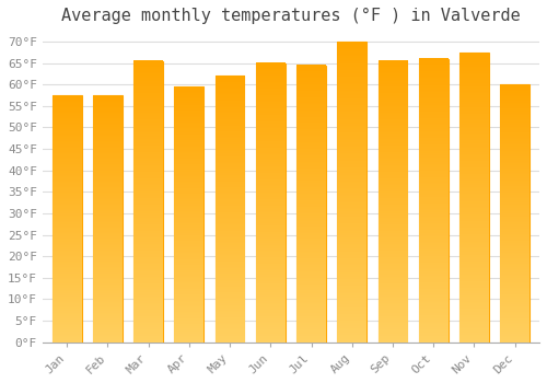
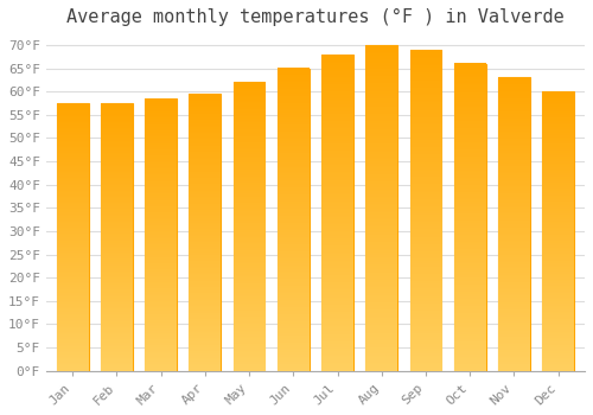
Mar: 65.5°F -> 58.5°F
Jul: 64.5°F -> 68.0°F
Sep: 65.5°F -> 69.0°F
Nov: 67.5°F -> 63.0°F
